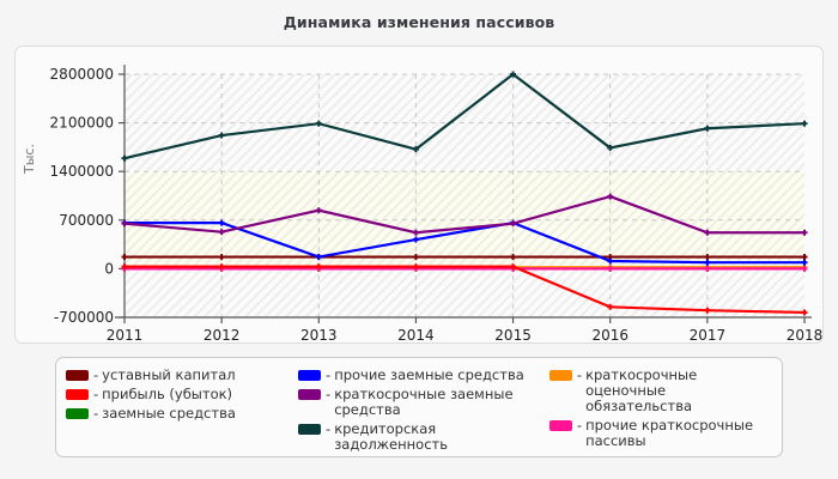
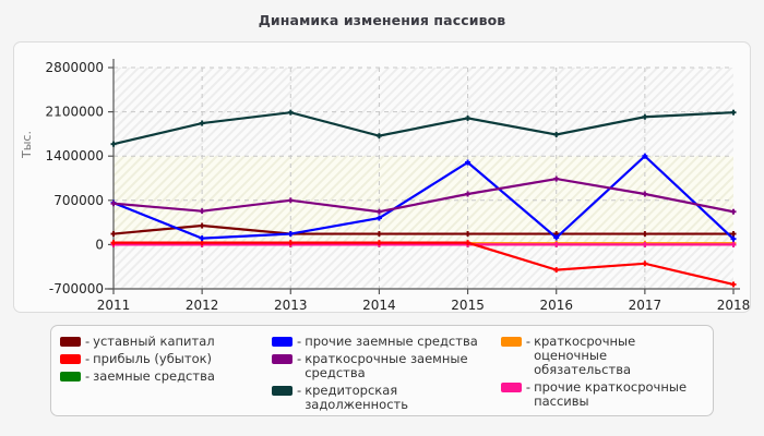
уставный капитал/2012: 200000 -> 300000
прочие заемные средства/2012: 700000 -> 100000
краткосрочные заемные средства/2013: 800000 -> 700000
прочие заемные средства/2015: 700000 -> 1300000
краткосрочные заемные средства/2015: 600000 -> 800000
кредиторская задолженность/2015: 2800000 -> 2000000
прибыль (убыток)/2016: -600000 -> -400000
прибыль (убыток)/2017: -600000 -> -300000
прочие заемные средства/2017: 100000 -> 1400000
краткосрочные заемные средства/2017: 500000 -> 800000
